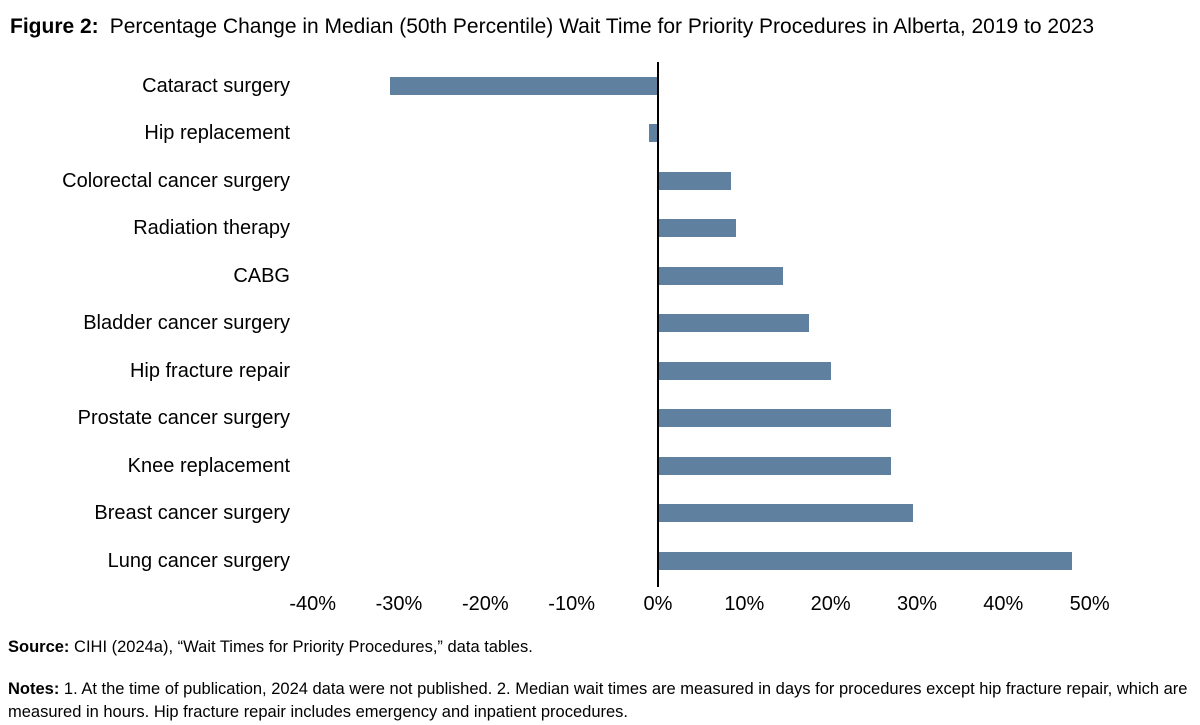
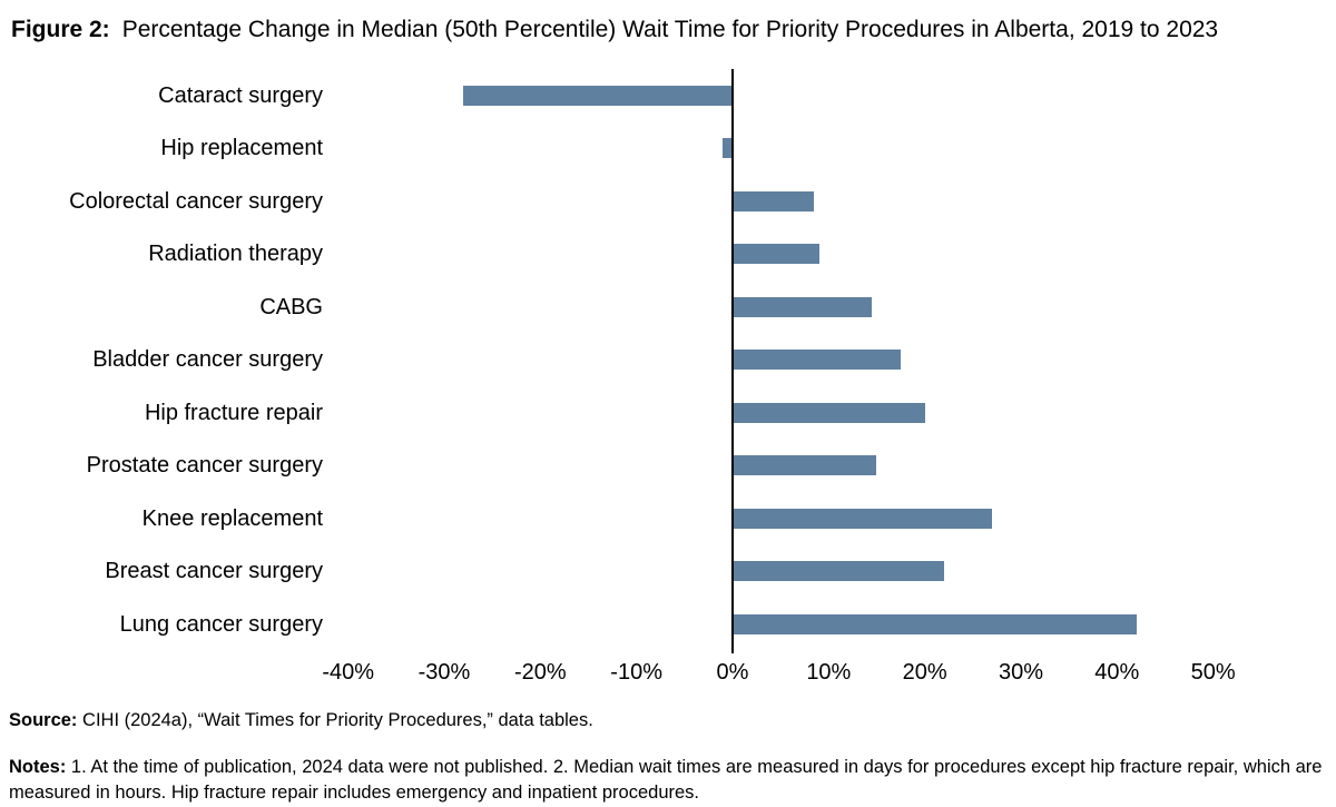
Cataract surgery: -31% -> -28%
Prostate cancer surgery: 27% -> 15%
Breast cancer surgery: 30% -> 22%
Lung cancer surgery: 48% -> 42%
